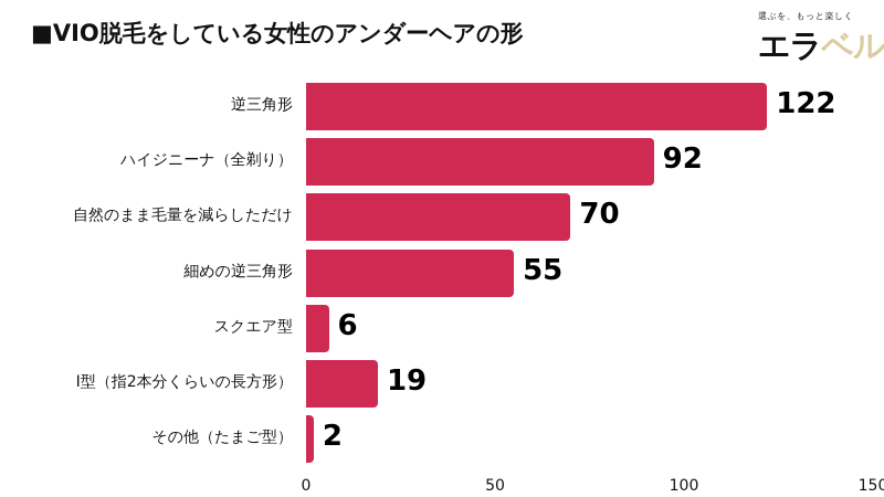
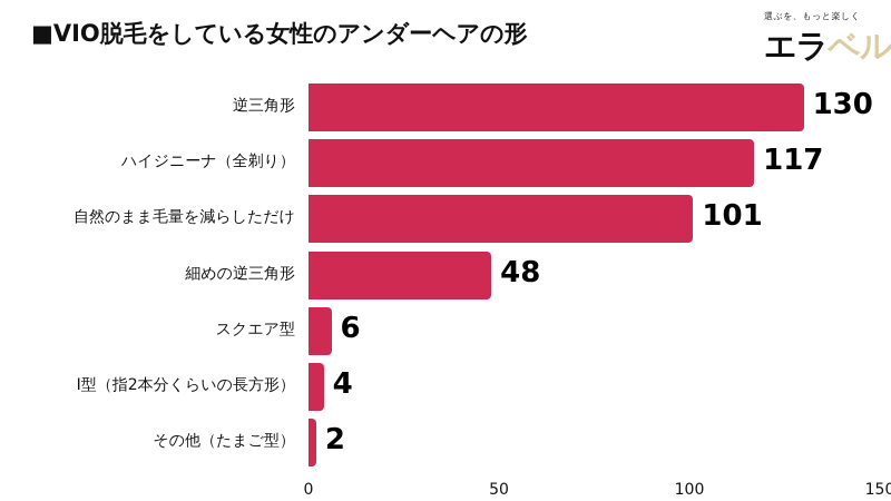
逆三角形: 122 -> 130
ハイジニーナ（全剃り）: 92 -> 117
自然のまま毛量を減らしただけ: 70 -> 101
細めの逆三角形: 55 -> 48
I型（指2本分くらいの長方形）: 19 -> 4
